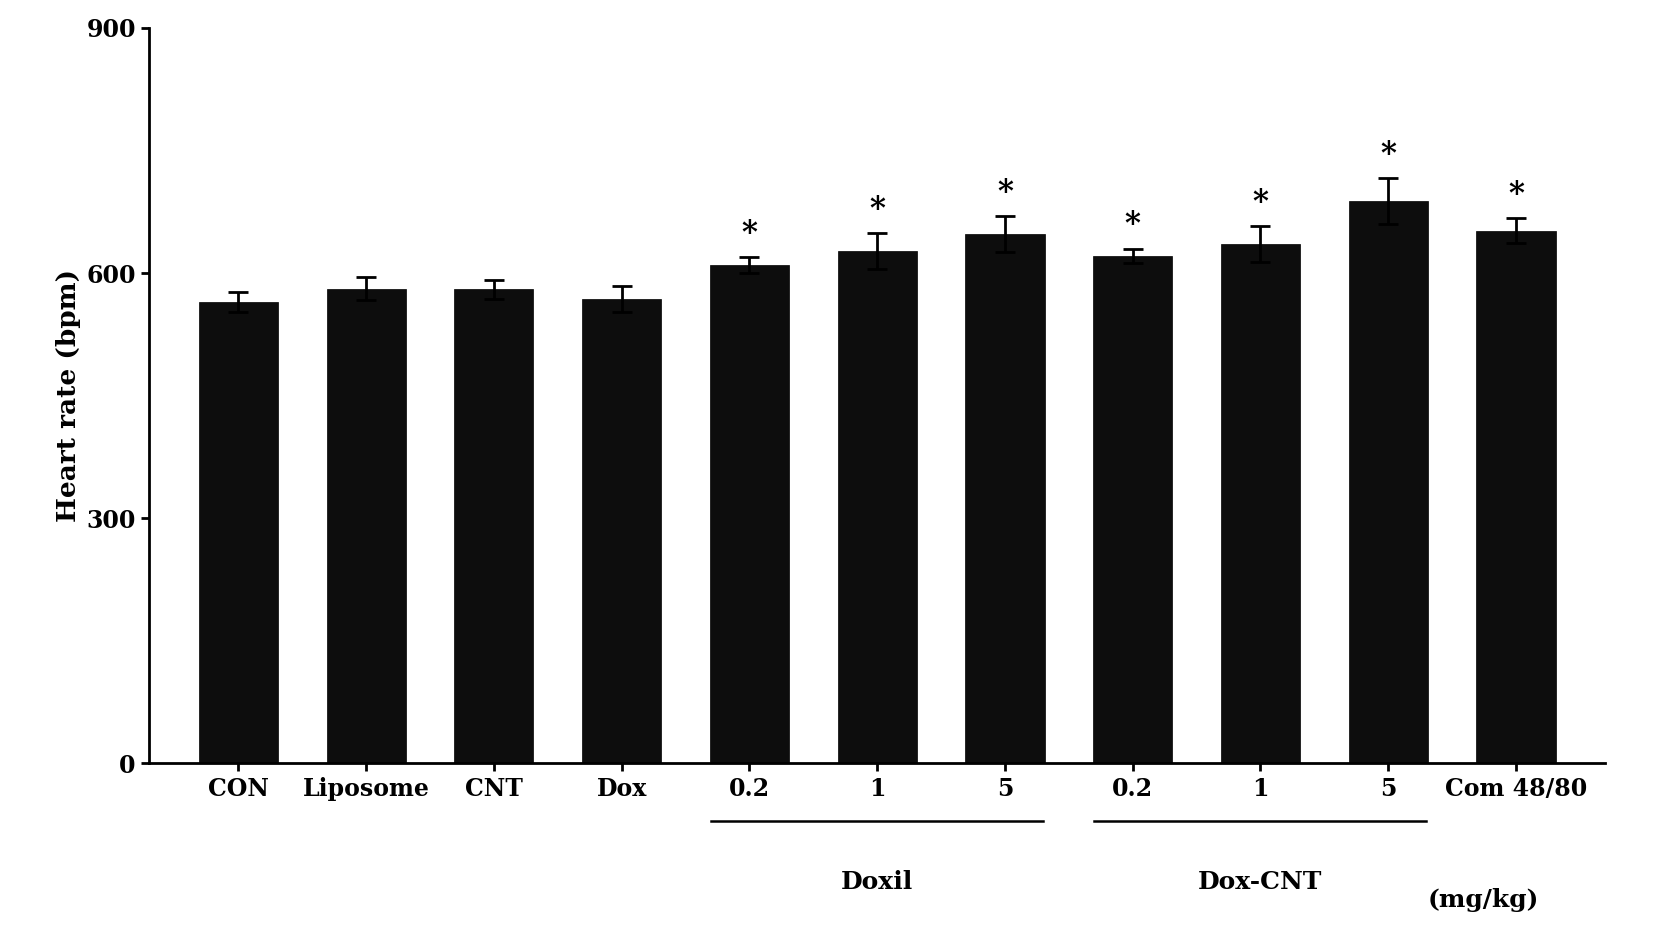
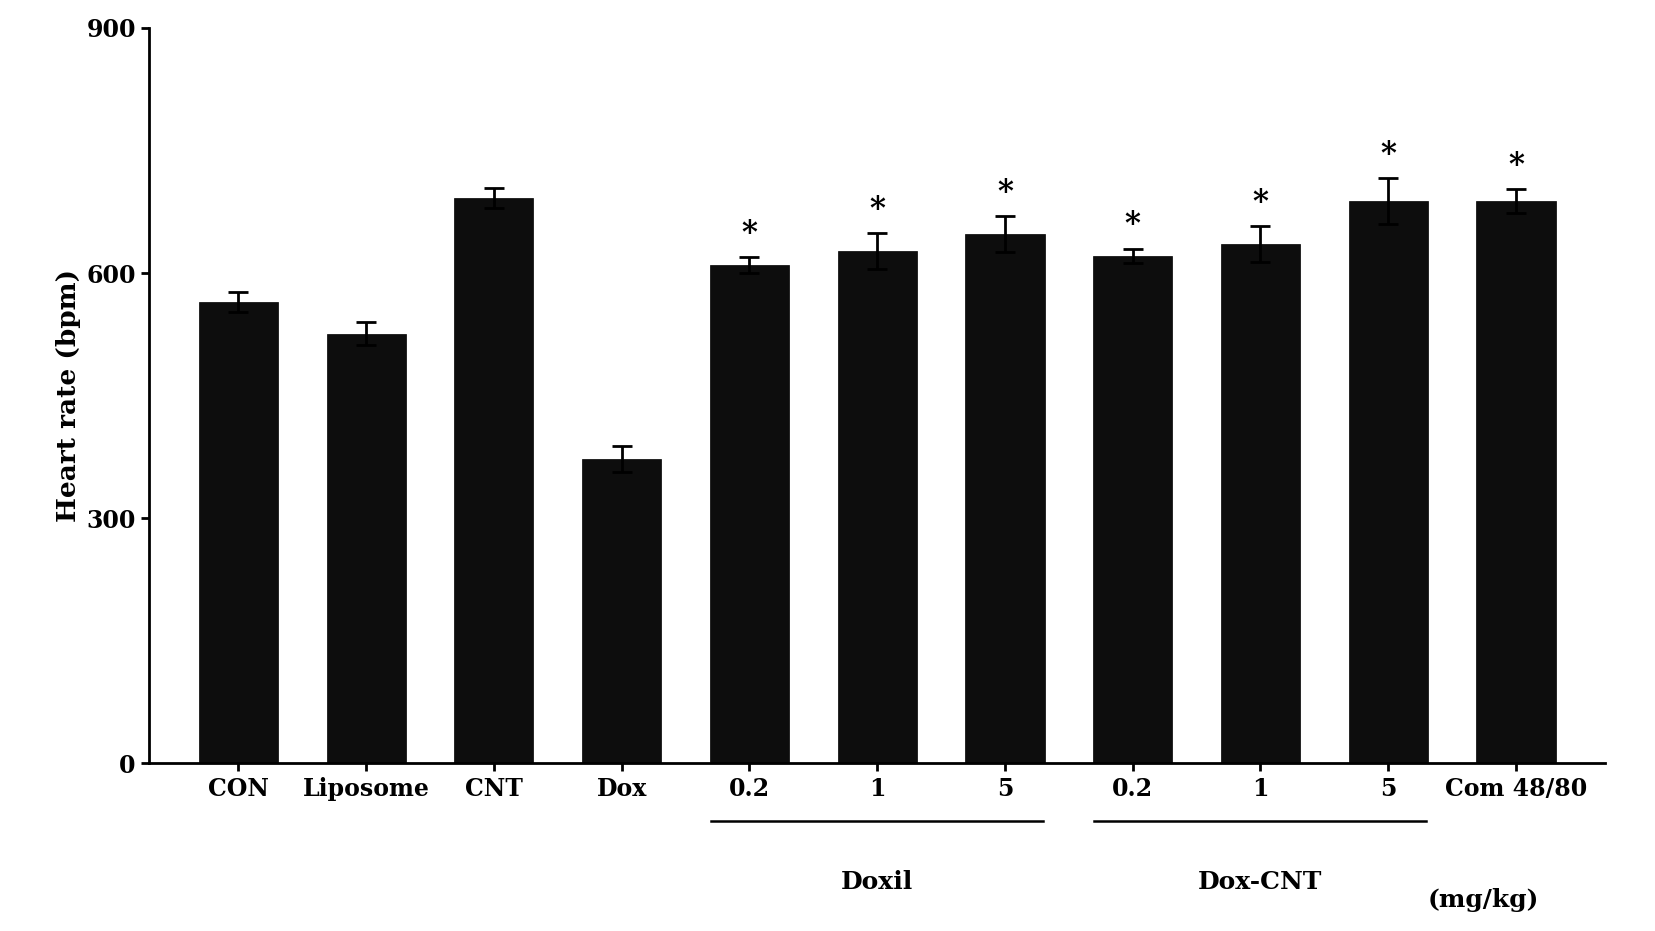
Liposome: 581 -> 526
CNT: 580 -> 692
Dox: 568 -> 372
Com 48/80: 652 -> 688
